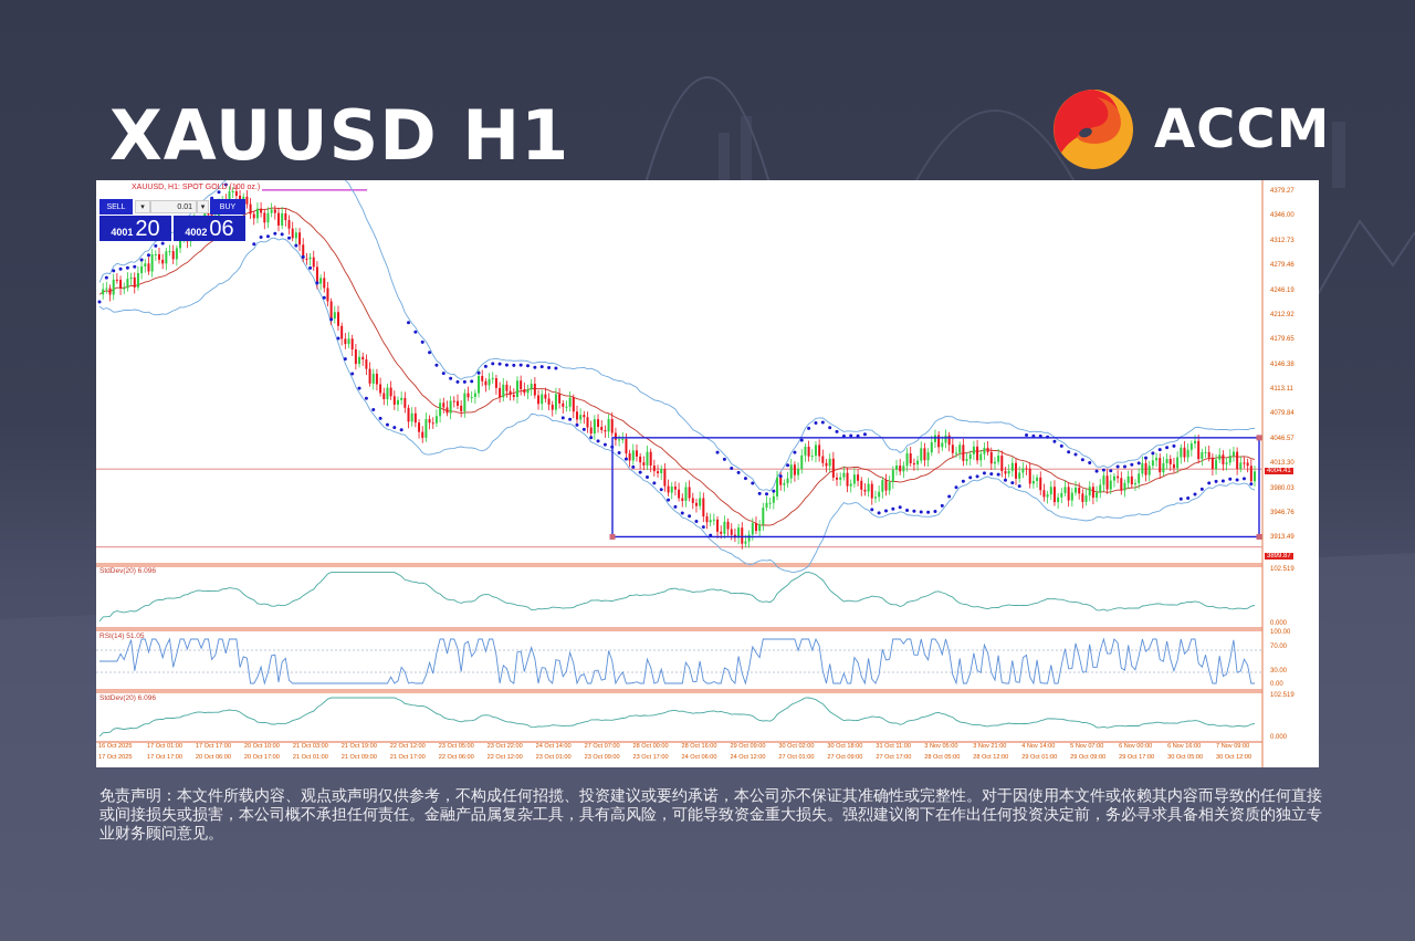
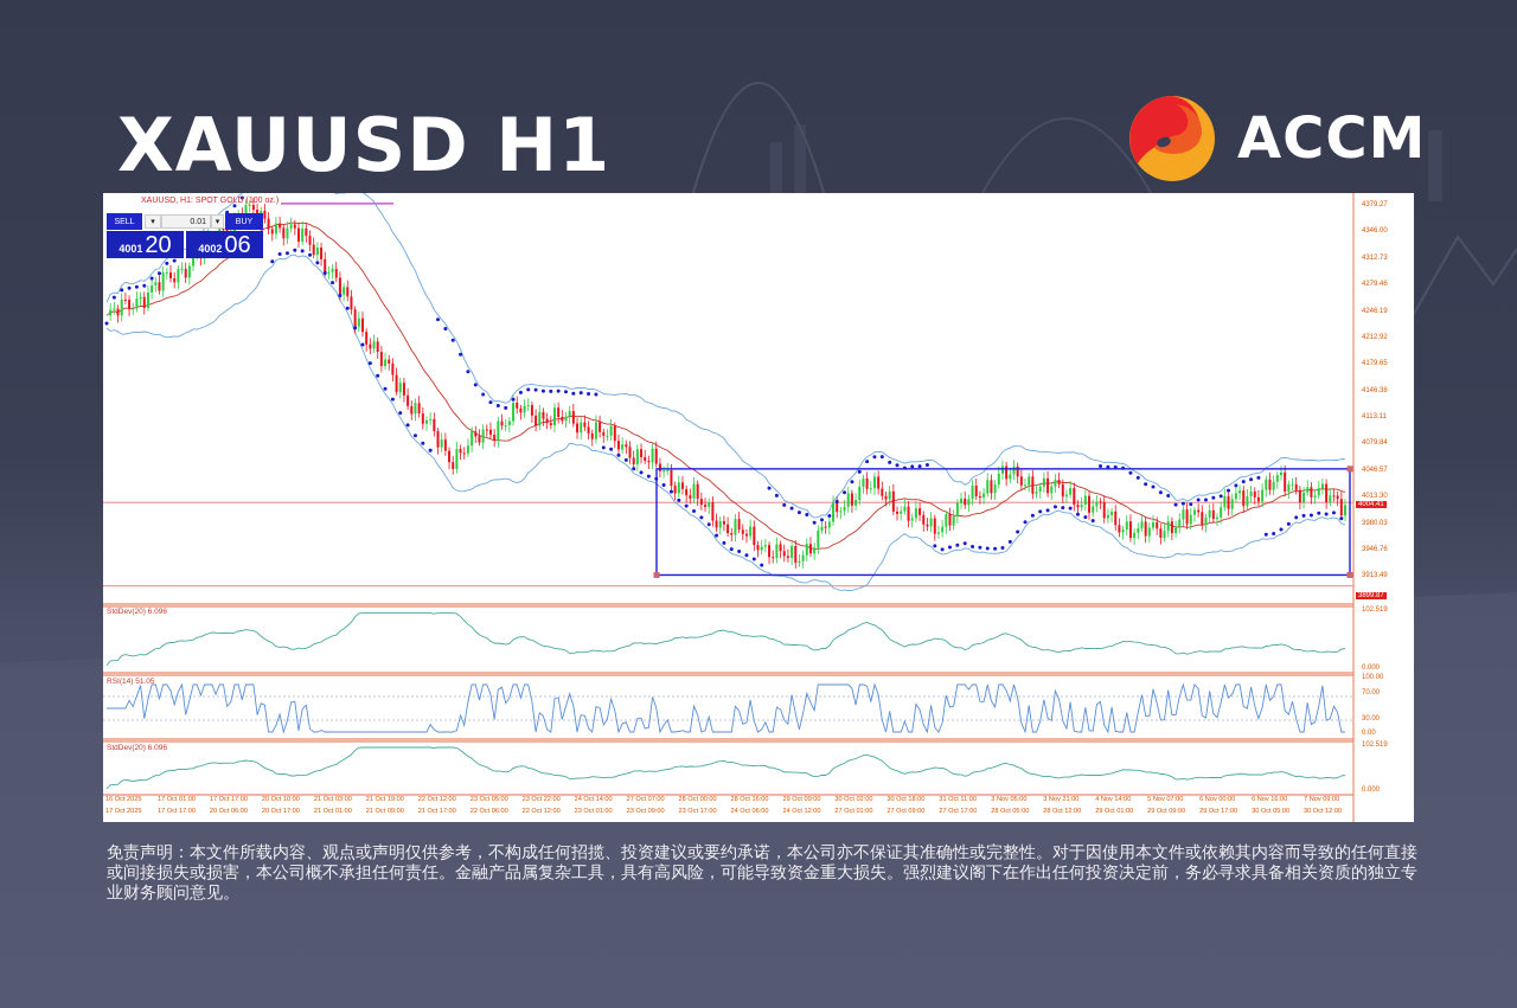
21 Oct 19:00: 4150 -> 4180
28 Oct 16:00: 3900 -> 3930
